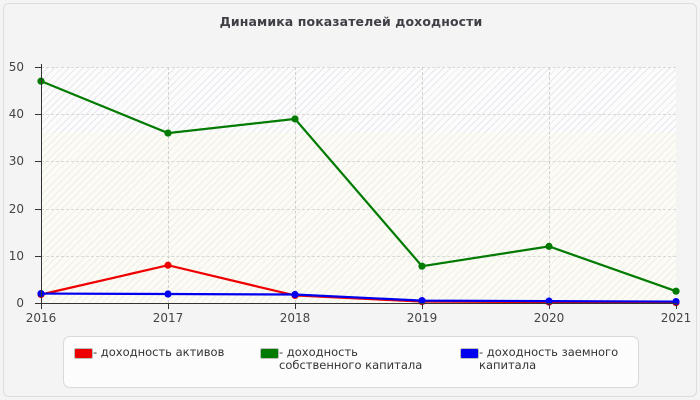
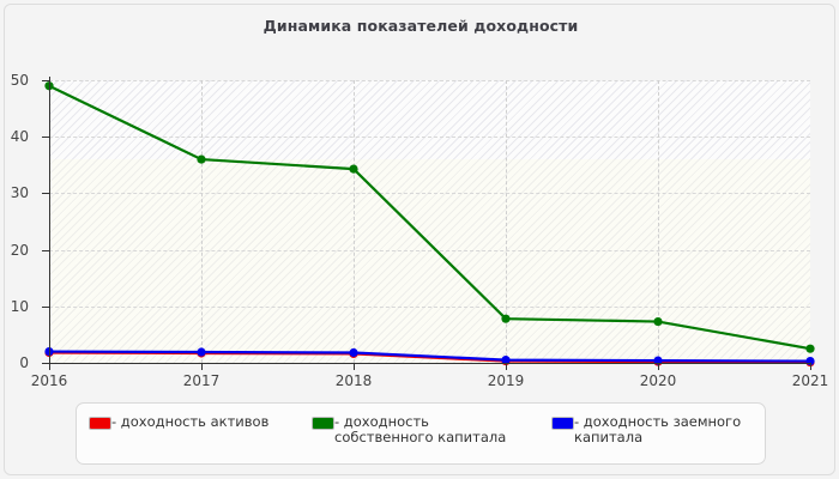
- доходность собственного капитала/2016: 47 -> 49
- доходность активов/2017: 8 -> 2
- доходность собственного капитала/2018: 39 -> 34
- доходность собственного капитала/2020: 12 -> 7
